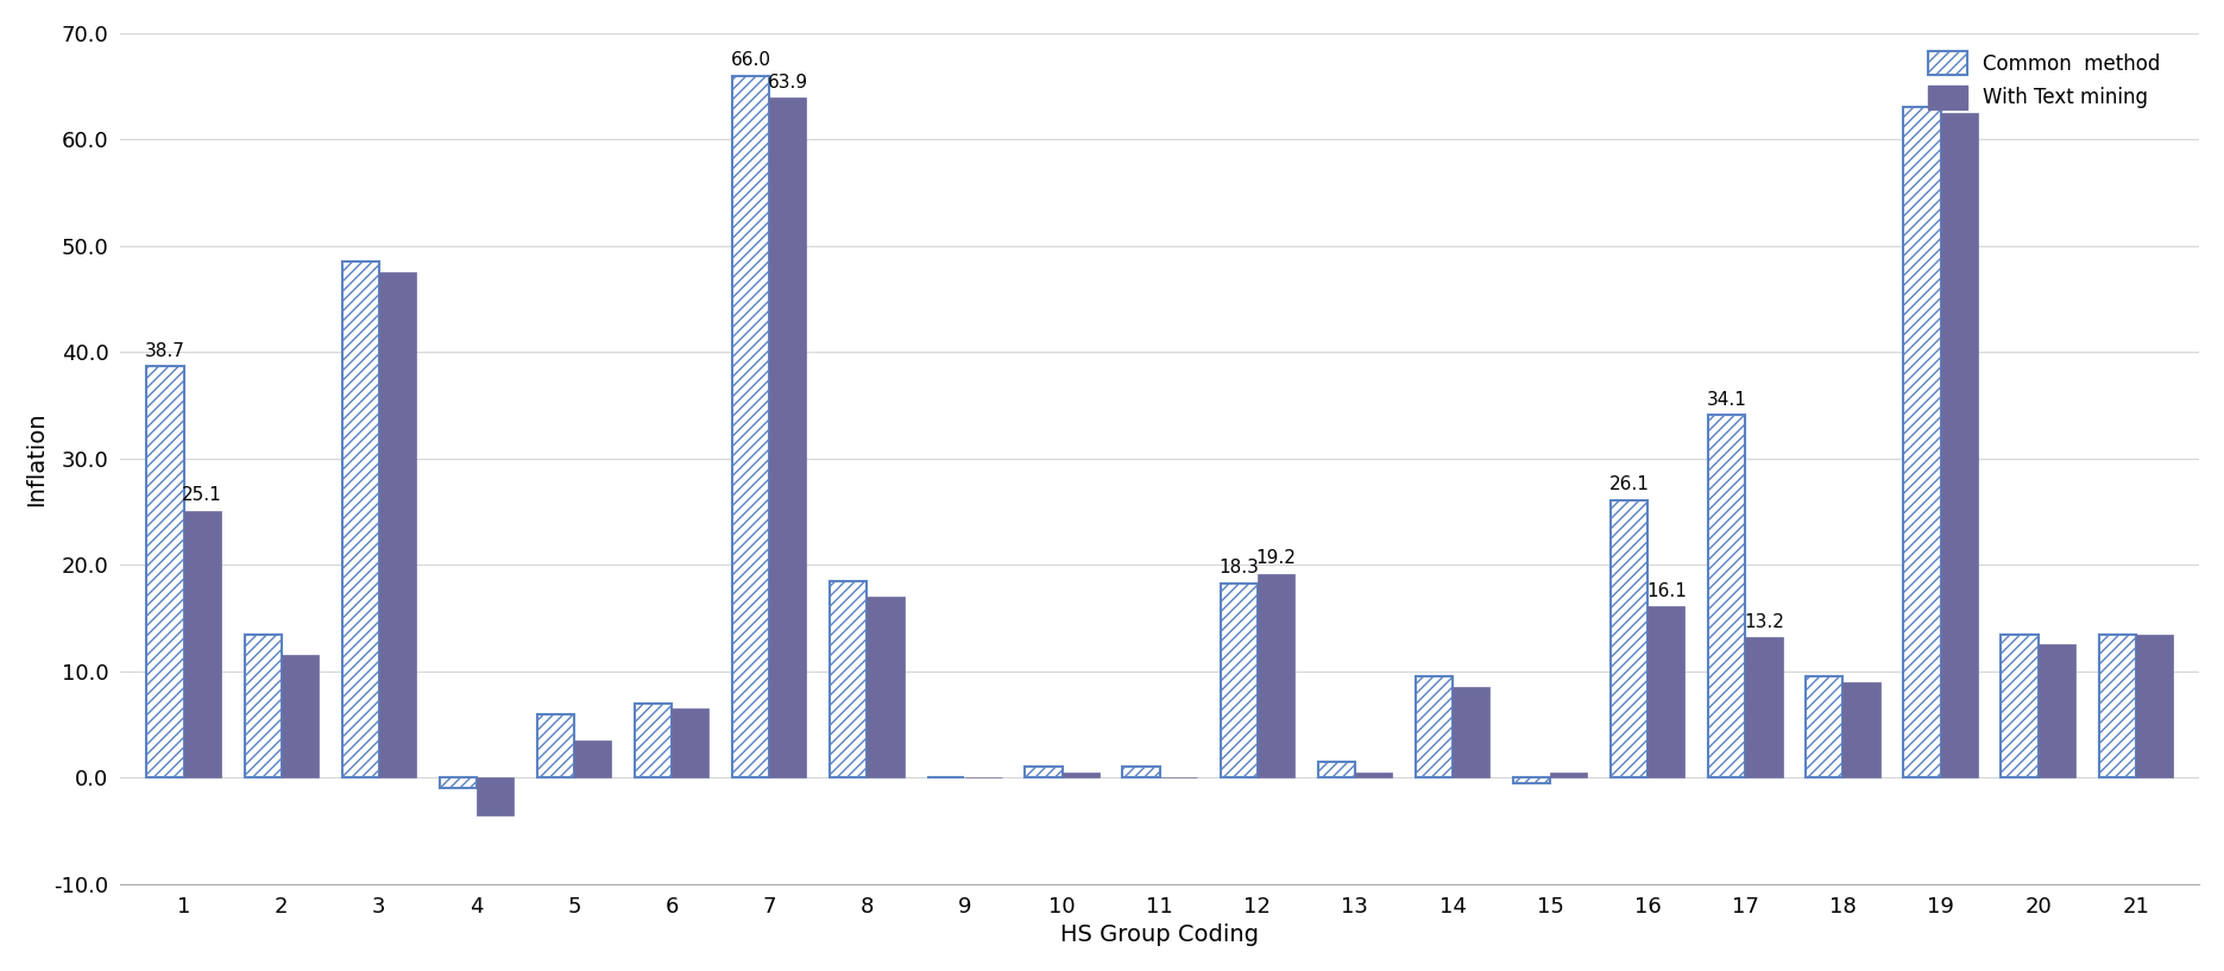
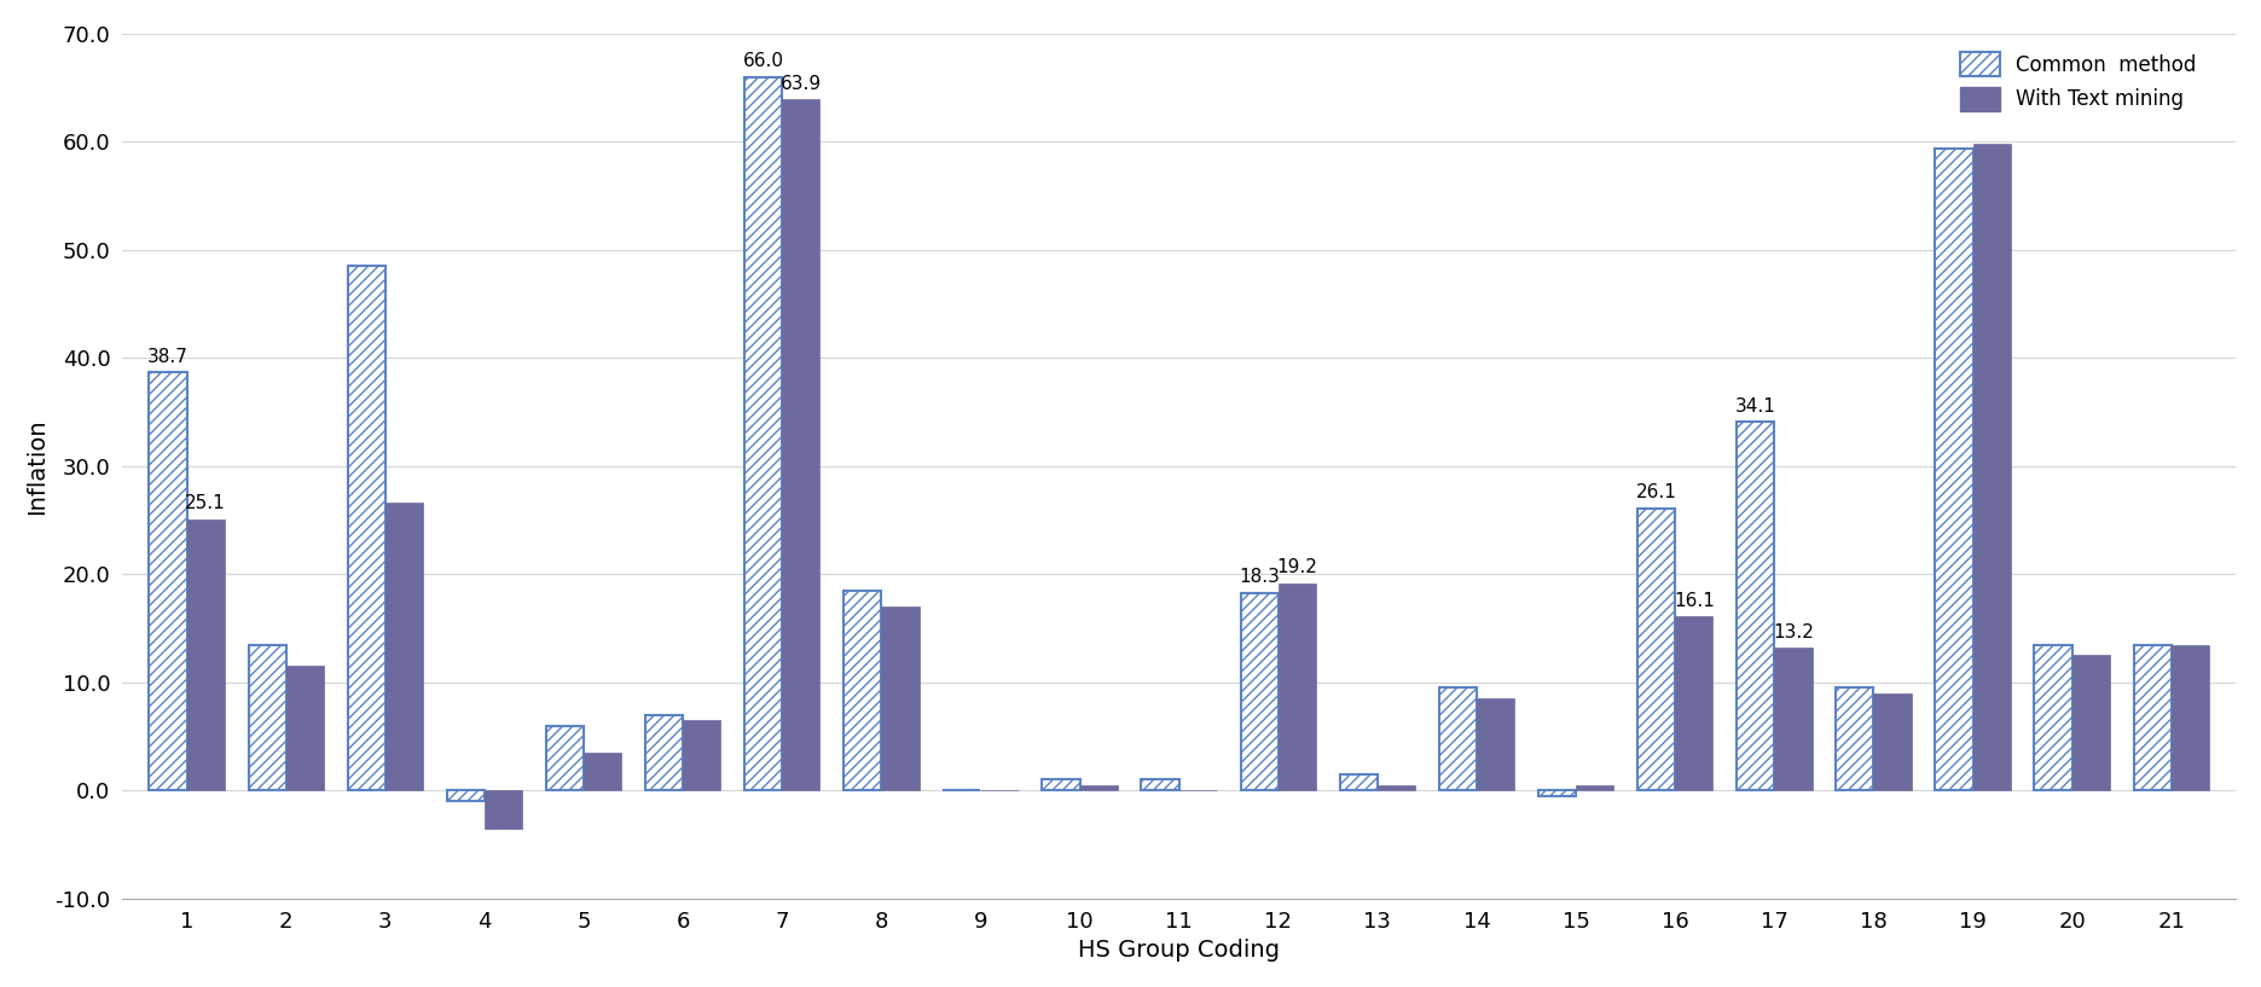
With Text mining/3: 47.5 -> 26.6
Common method/19: 63.0 -> 59.4
With Text mining/19: 62.5 -> 59.8
